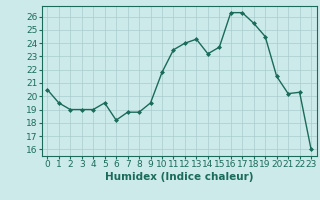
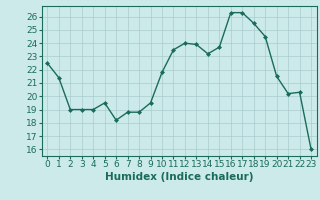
0: 20.5 -> 22.5
1: 19.5 -> 21.4
13: 24.3 -> 23.9
